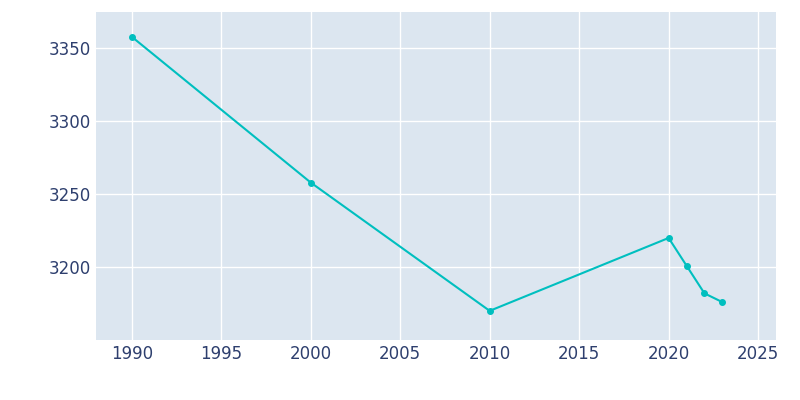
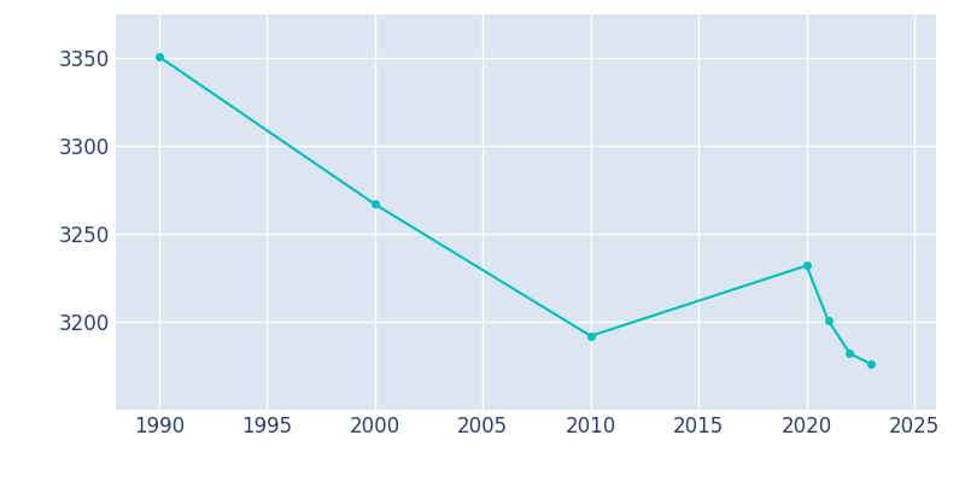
1990: 3358 -> 3351
2000: 3258 -> 3267
2010: 3170 -> 3192
2020: 3220 -> 3232
